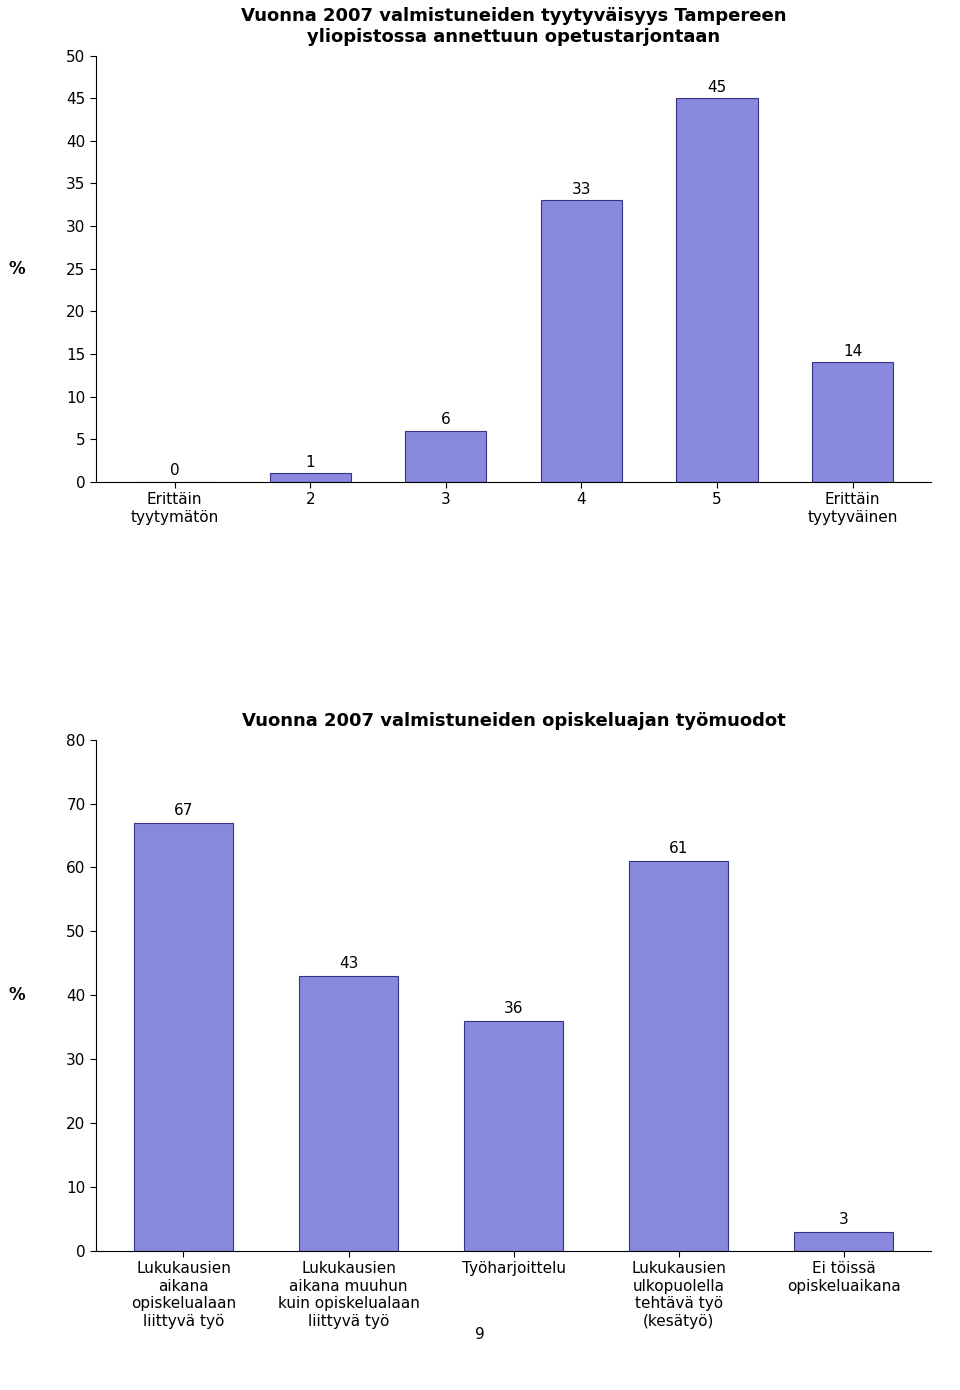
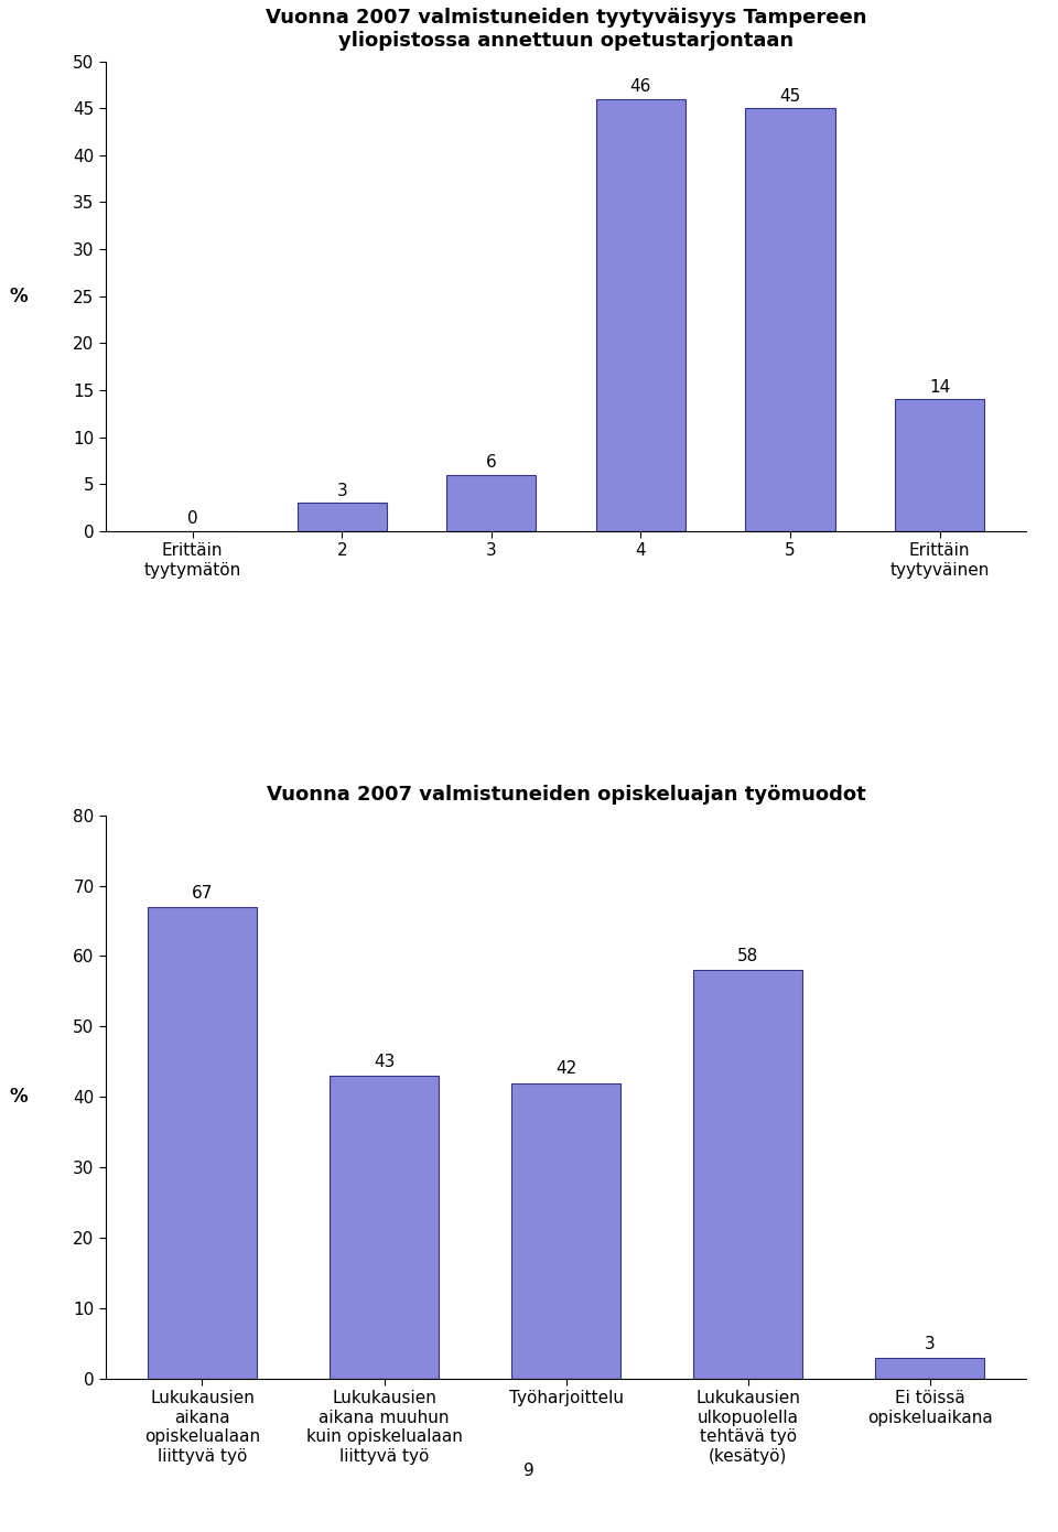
2: 1 -> 3
4: 33 -> 46
Vuonna 2007 valmistuneiden opiskeluajan työmuodot/Työharjoittelu: 36 -> 42
Vuonna 2007 valmistuneiden opiskeluajan työmuodot/Lukukausien ulkopuolella tehtävä työ (kesätyö): 61 -> 58
